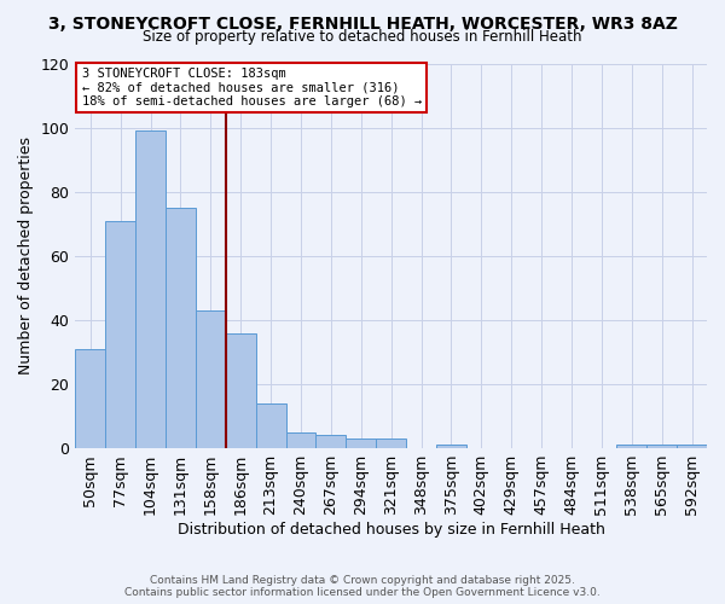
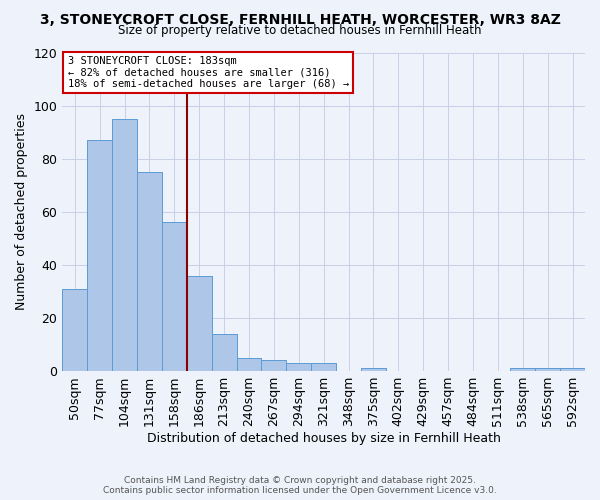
77sqm: 71 -> 87
104sqm: 99 -> 95
158sqm: 43 -> 56
